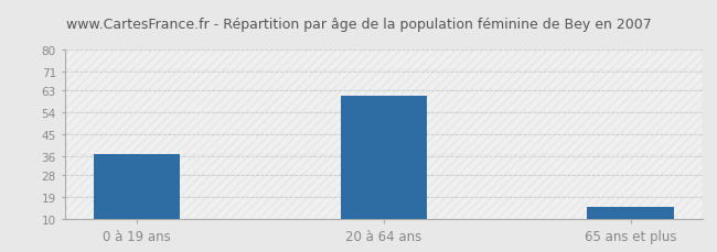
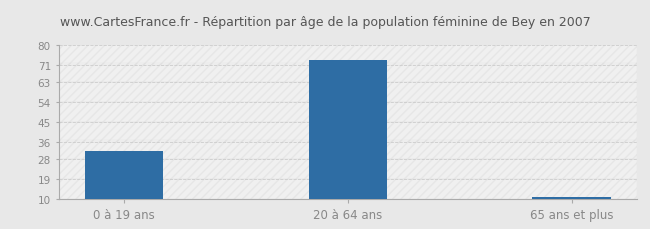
0 à 19 ans: 37 -> 32
20 à 64 ans: 61 -> 73
65 ans et plus: 15 -> 11
